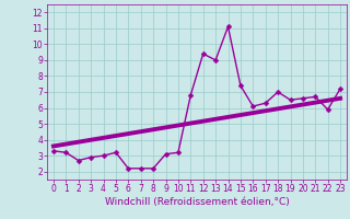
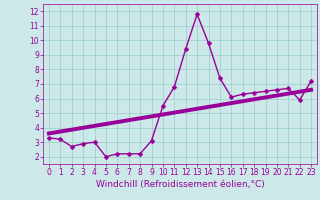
5: 3.2 -> 2.0
10: 3.2 -> 5.5
13: 9.0 -> 11.8
14: 11.1 -> 9.8
18: 7.0 -> 6.4
